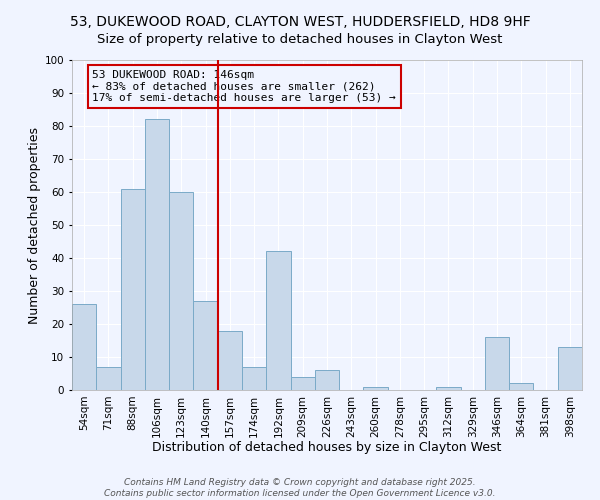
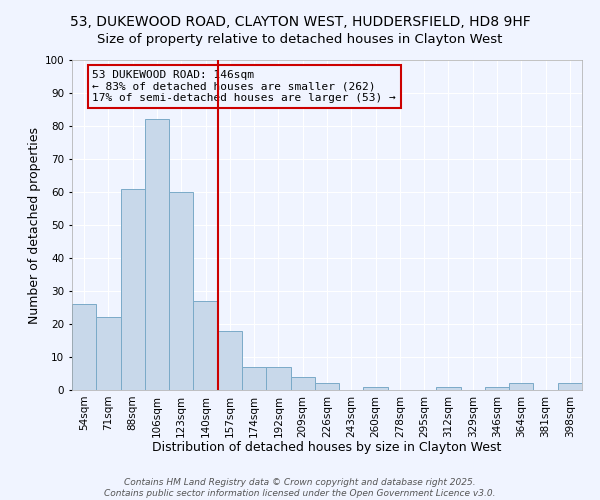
71sqm: 7 -> 22
192sqm: 42 -> 7
226sqm: 6 -> 2
346sqm: 16 -> 1
398sqm: 13 -> 2
